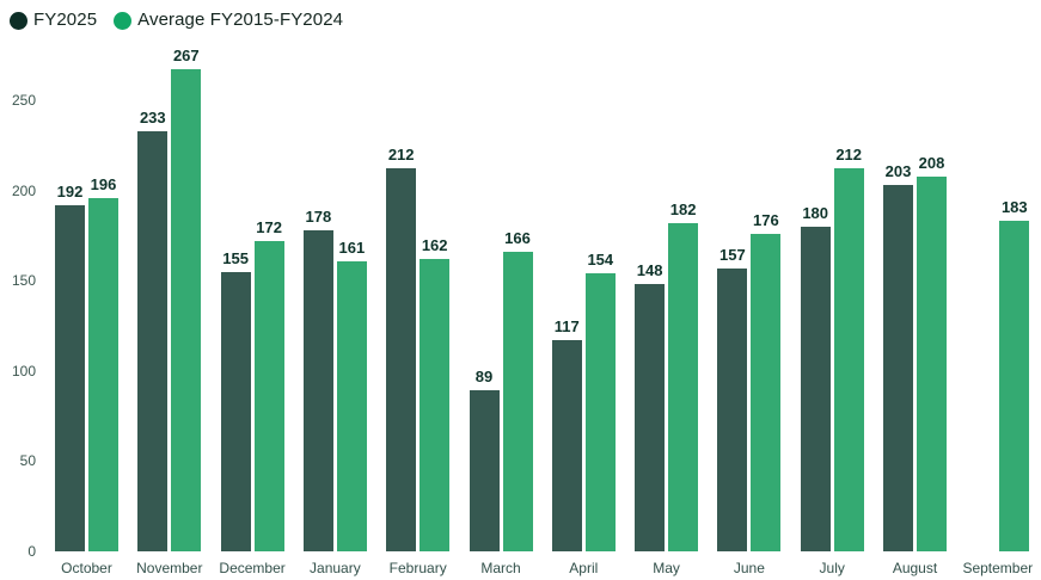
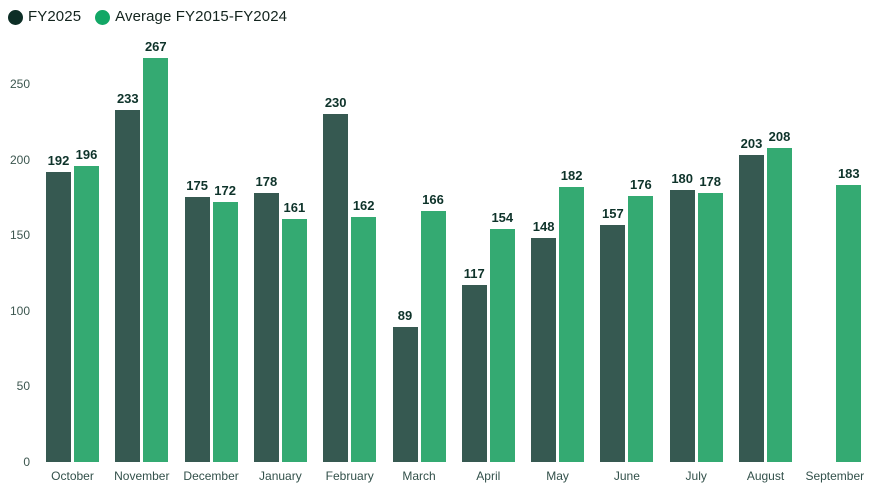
FY2025/December: 155 -> 175
FY2025/February: 212 -> 230
Average FY2015-FY2024/July: 212 -> 178
